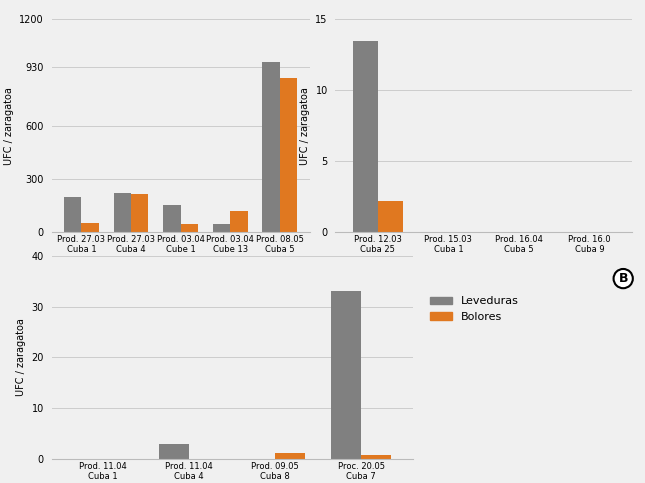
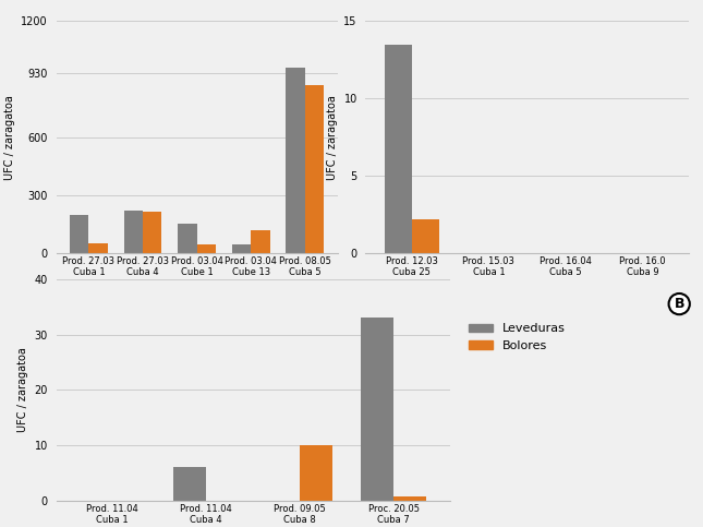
Leveduras/Prod. 11.04 Cuba 4: 3 -> 6
Bolores/Prod. 09.05 Cuba 8: 1.2 -> 10.0
